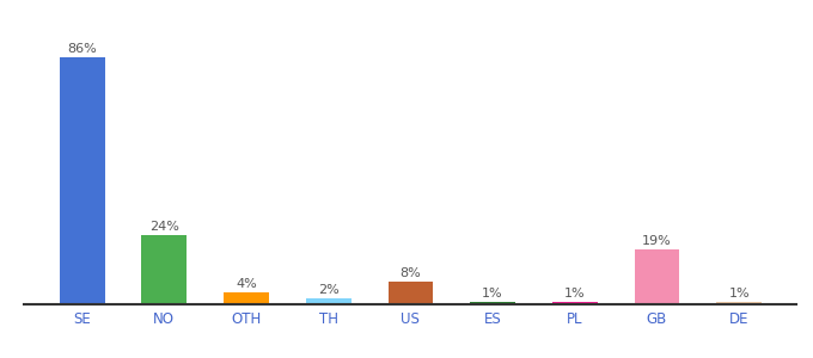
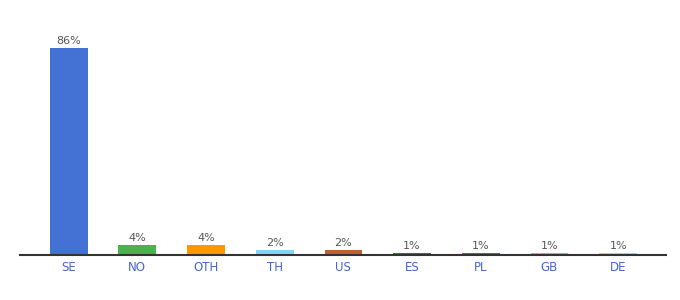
NO: 24% -> 4%
US: 8% -> 2%
GB: 19% -> 1%
